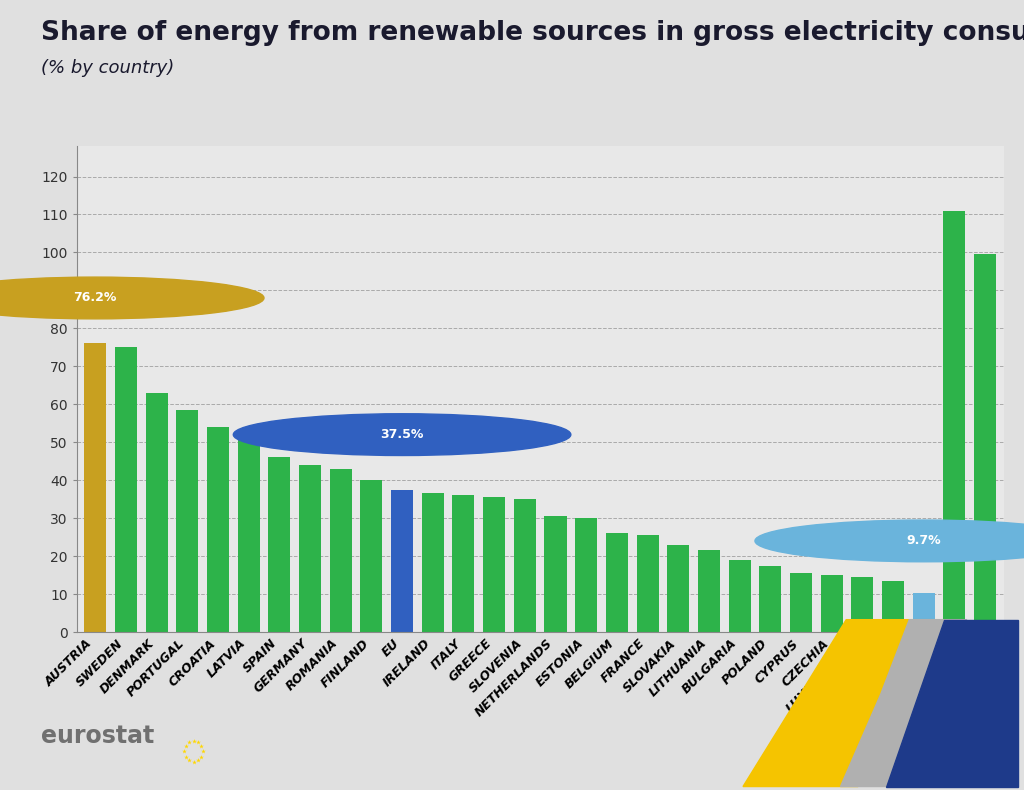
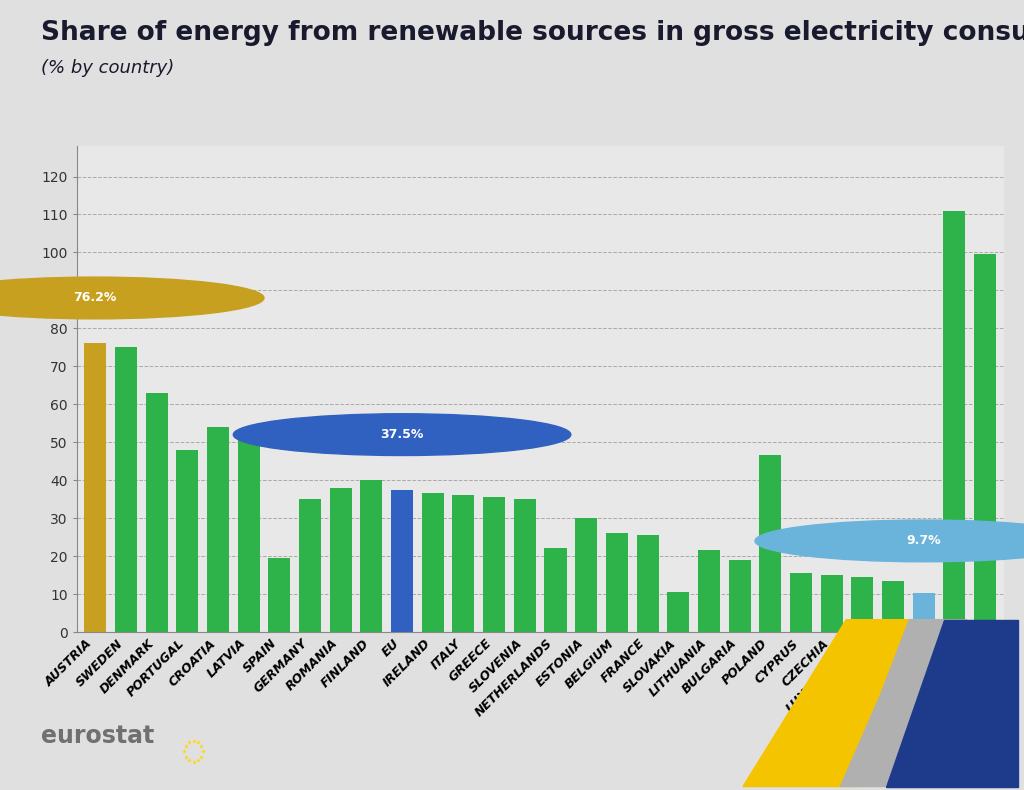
PORTUGAL: 58.5 -> 48.0
SPAIN: 46.0 -> 19.5
GERMANY: 44.0 -> 35.0
ROMANIA: 43.0 -> 38.0
NETHERLANDS: 30.5 -> 22.0
SLOVAKIA: 23.0 -> 10.5
POLAND: 17.5 -> 46.5
